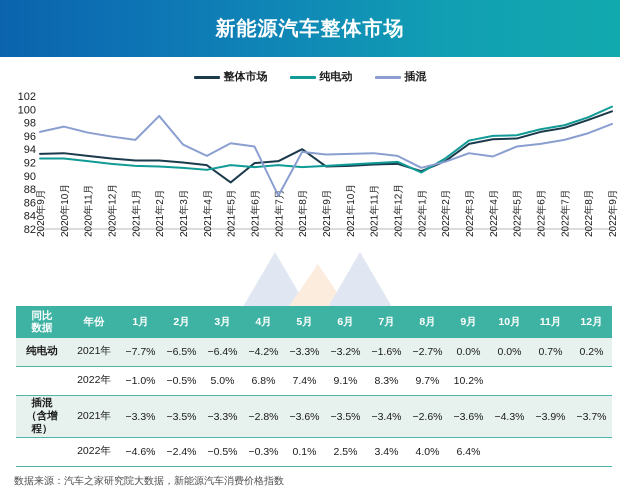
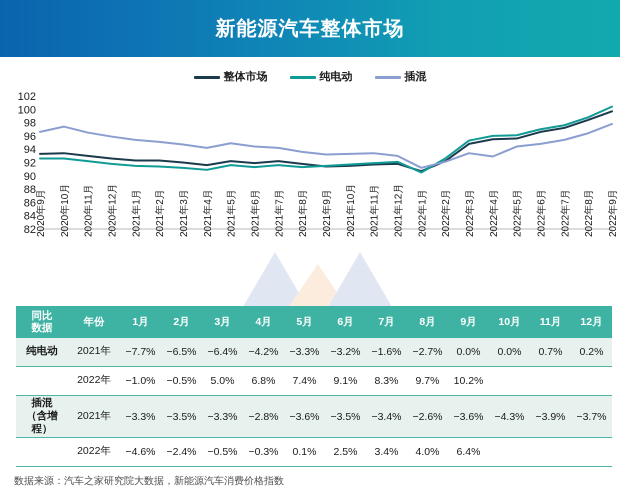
插混/2021年2月: 99 -> 95
插混/2021年4月: 93 -> 94
整体市场/2021年5月: 89 -> 92
插混/2021年7月: 87 -> 94
整体市场/2021年8月: 94 -> 92
